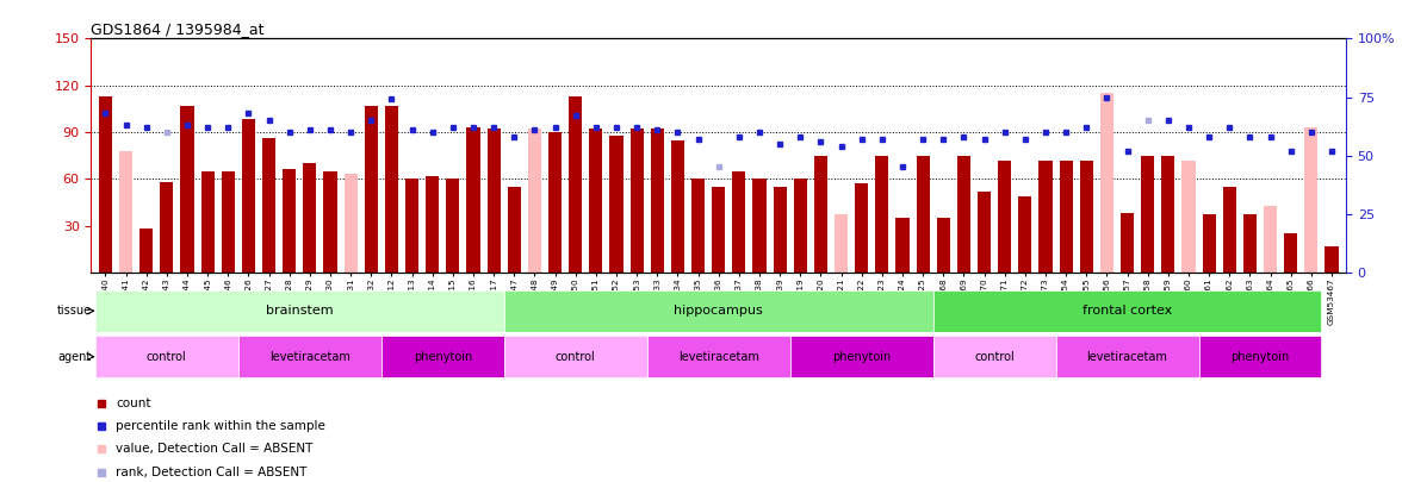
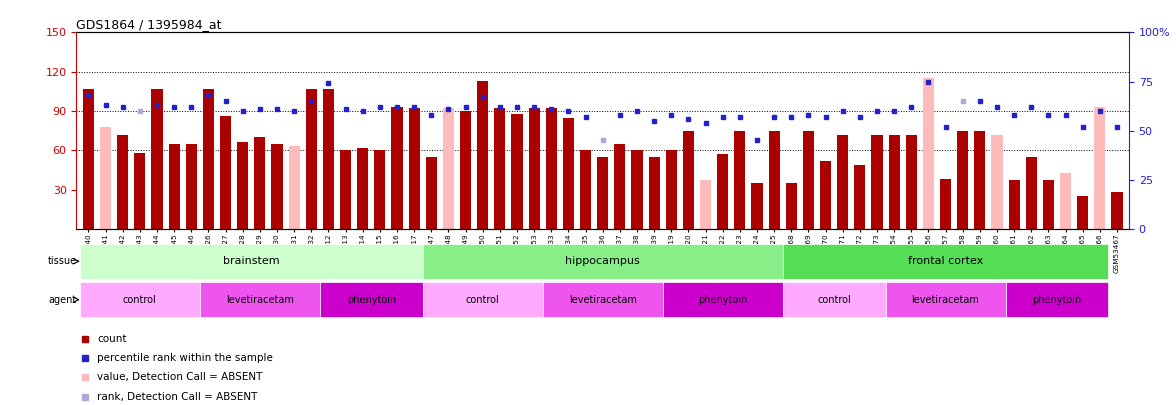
GSM53440: 113 -> 107
GSM53442: 28 -> 72
GSM53426: 98 -> 107
GSM53467: 17 -> 28
